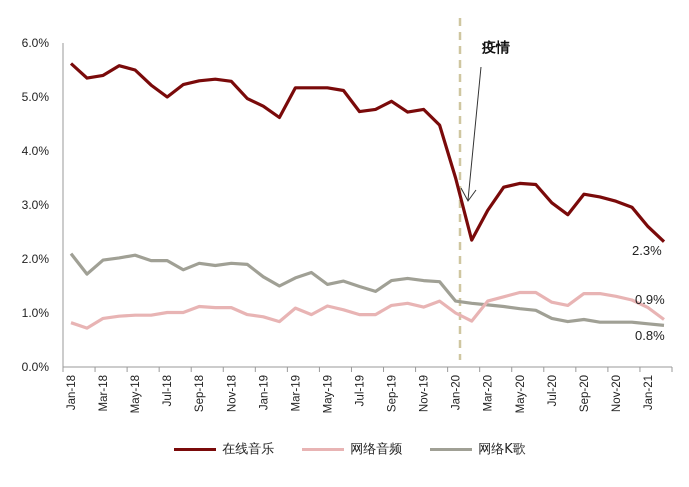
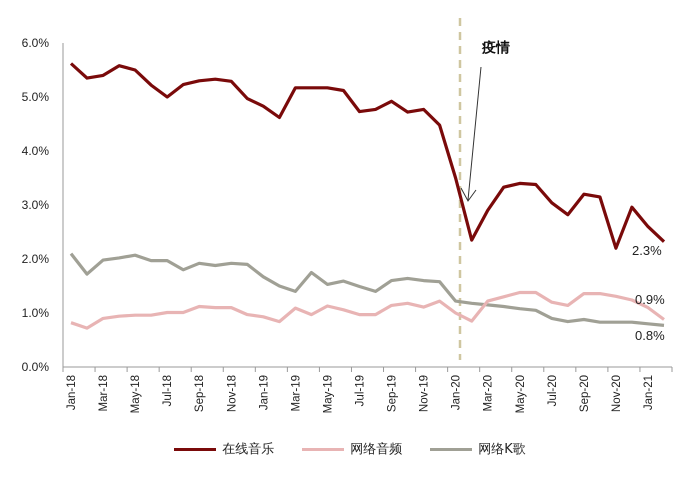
网络K歌/Mar-19: 1.6% -> 1.4%
在线音乐/Nov-20: 3.1% -> 2.2%
